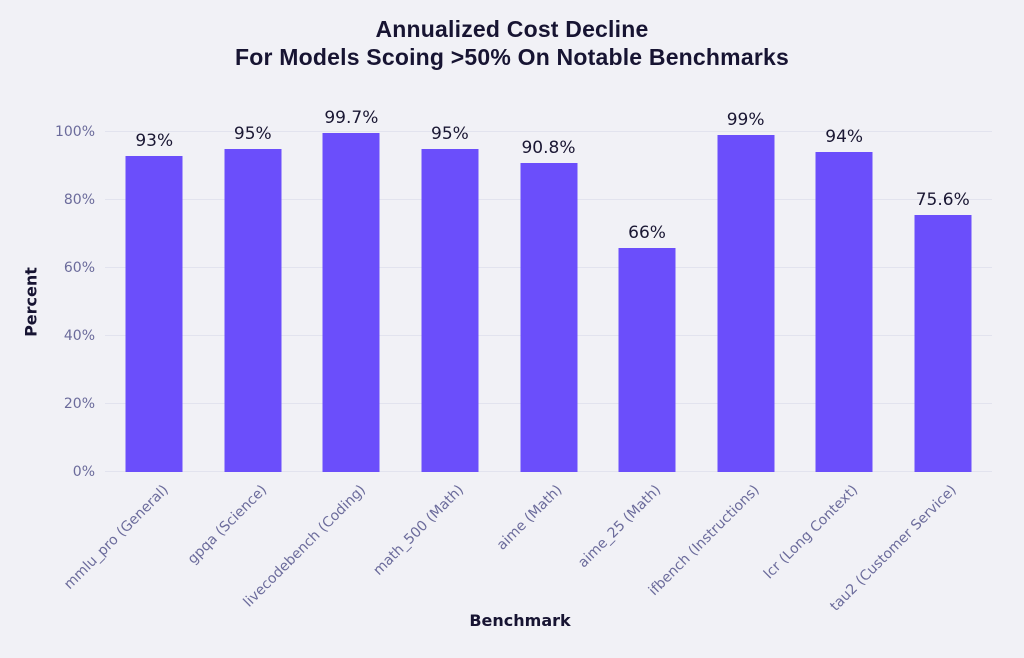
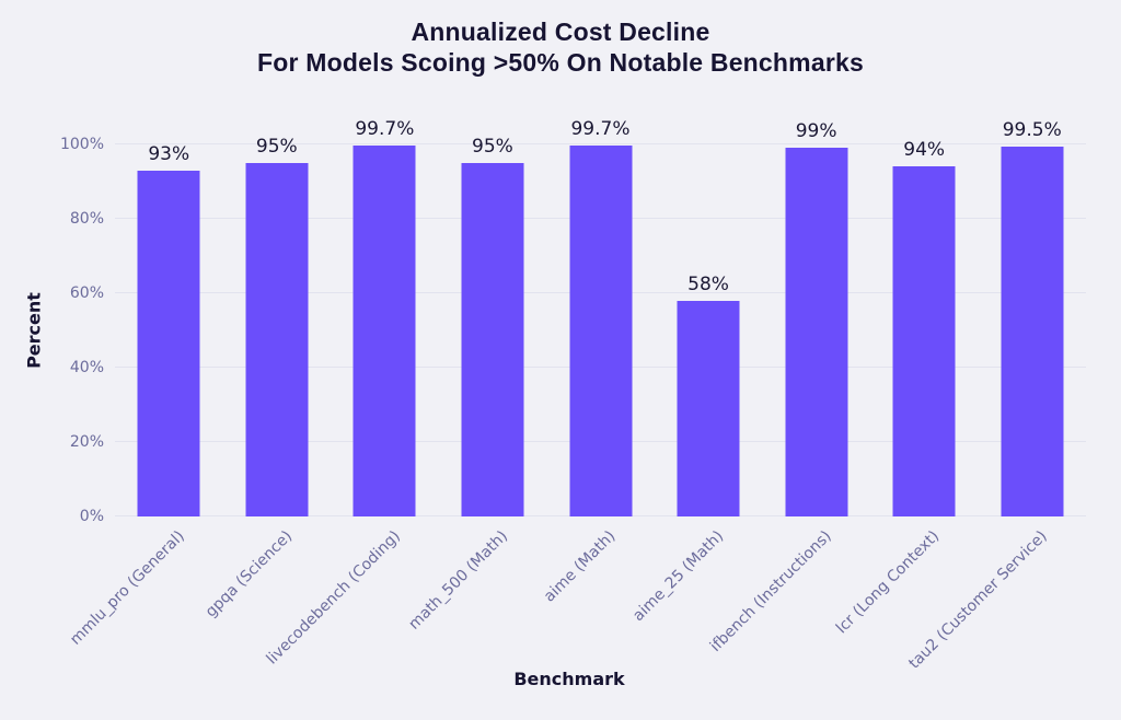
aime (Math): 90.8% -> 99.7%
aime_25 (Math): 66% -> 58%
tau2 (Customer Service): 75.6% -> 99.5%
